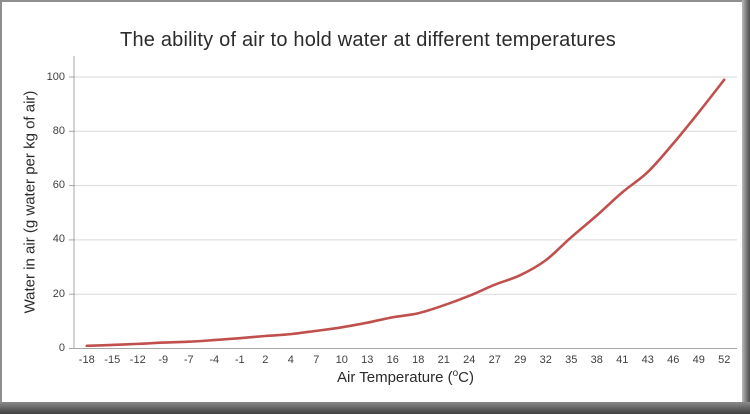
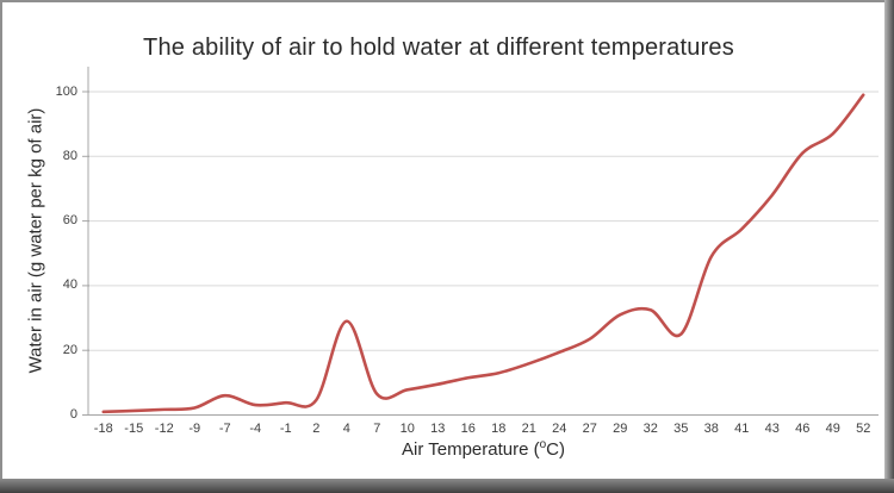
-7: 2 -> 6
4: 5 -> 29
29: 27 -> 31
35: 41 -> 25
43: 65 -> 68
46: 76 -> 81
